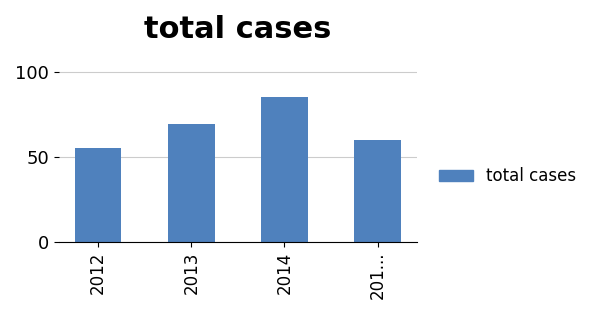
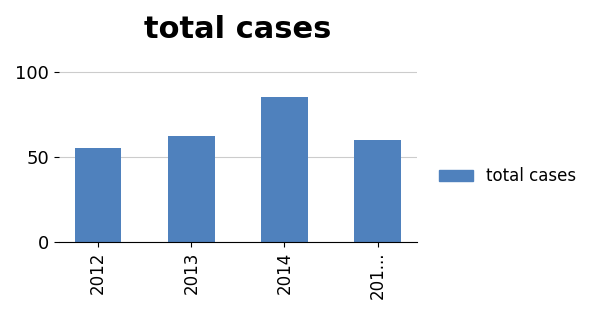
2013: 69 -> 62
